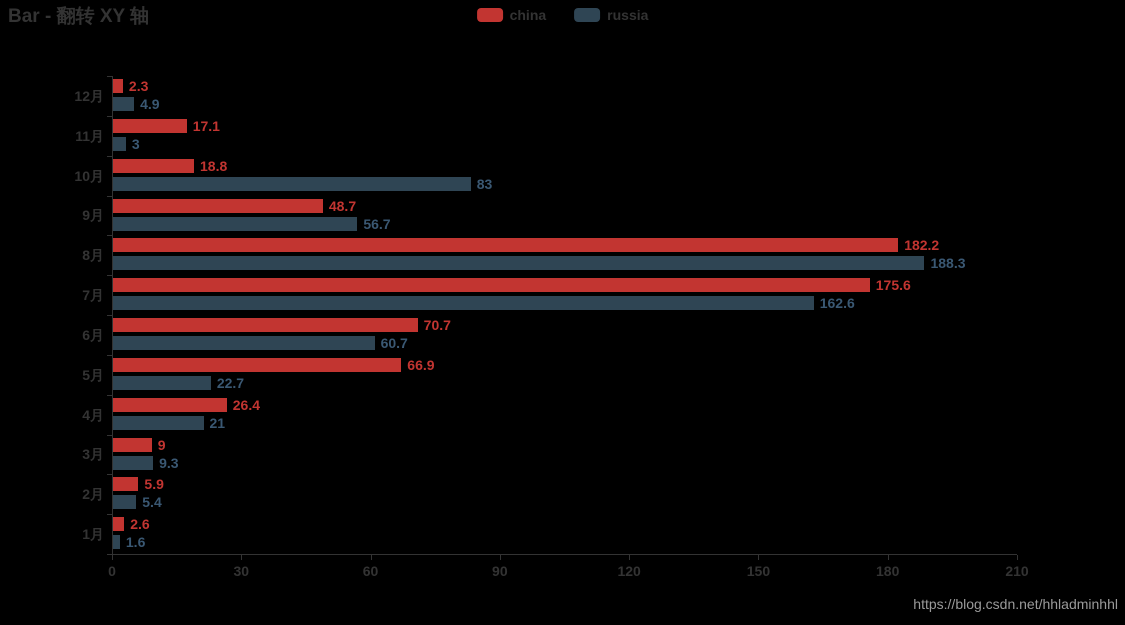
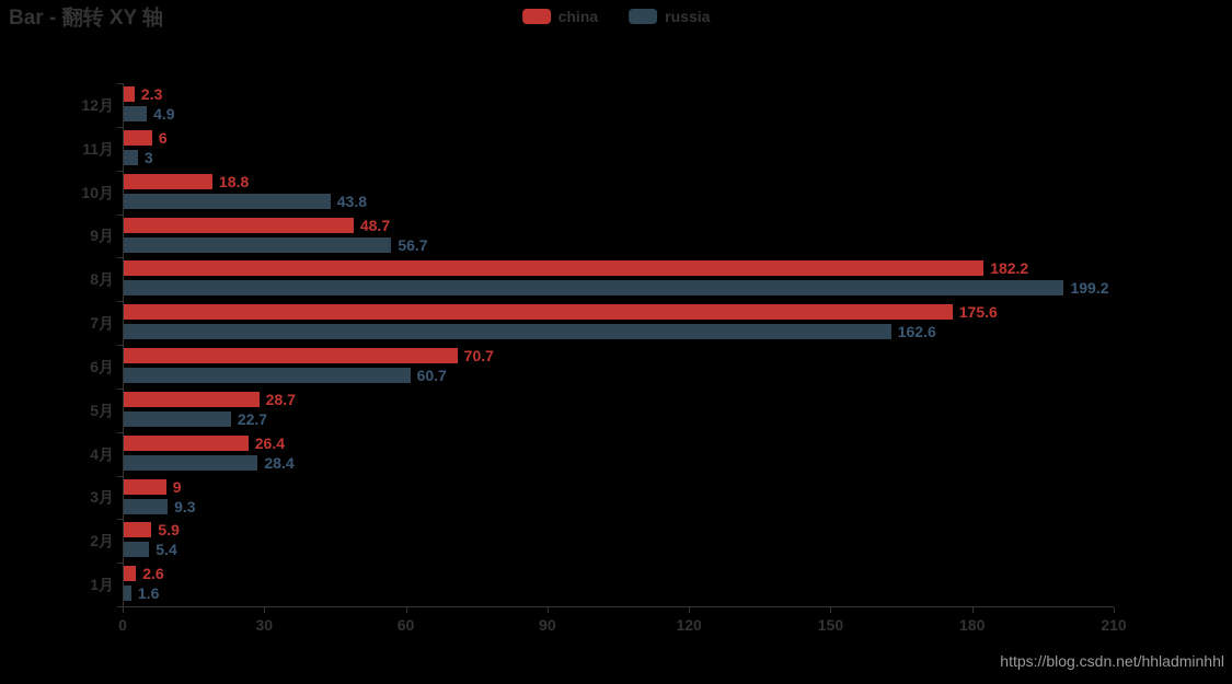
russia/4月: 21 -> 28.4
china/5月: 66.9 -> 28.7
russia/8月: 188.3 -> 199.2
russia/10月: 83 -> 43.8
china/11月: 17.1 -> 6
